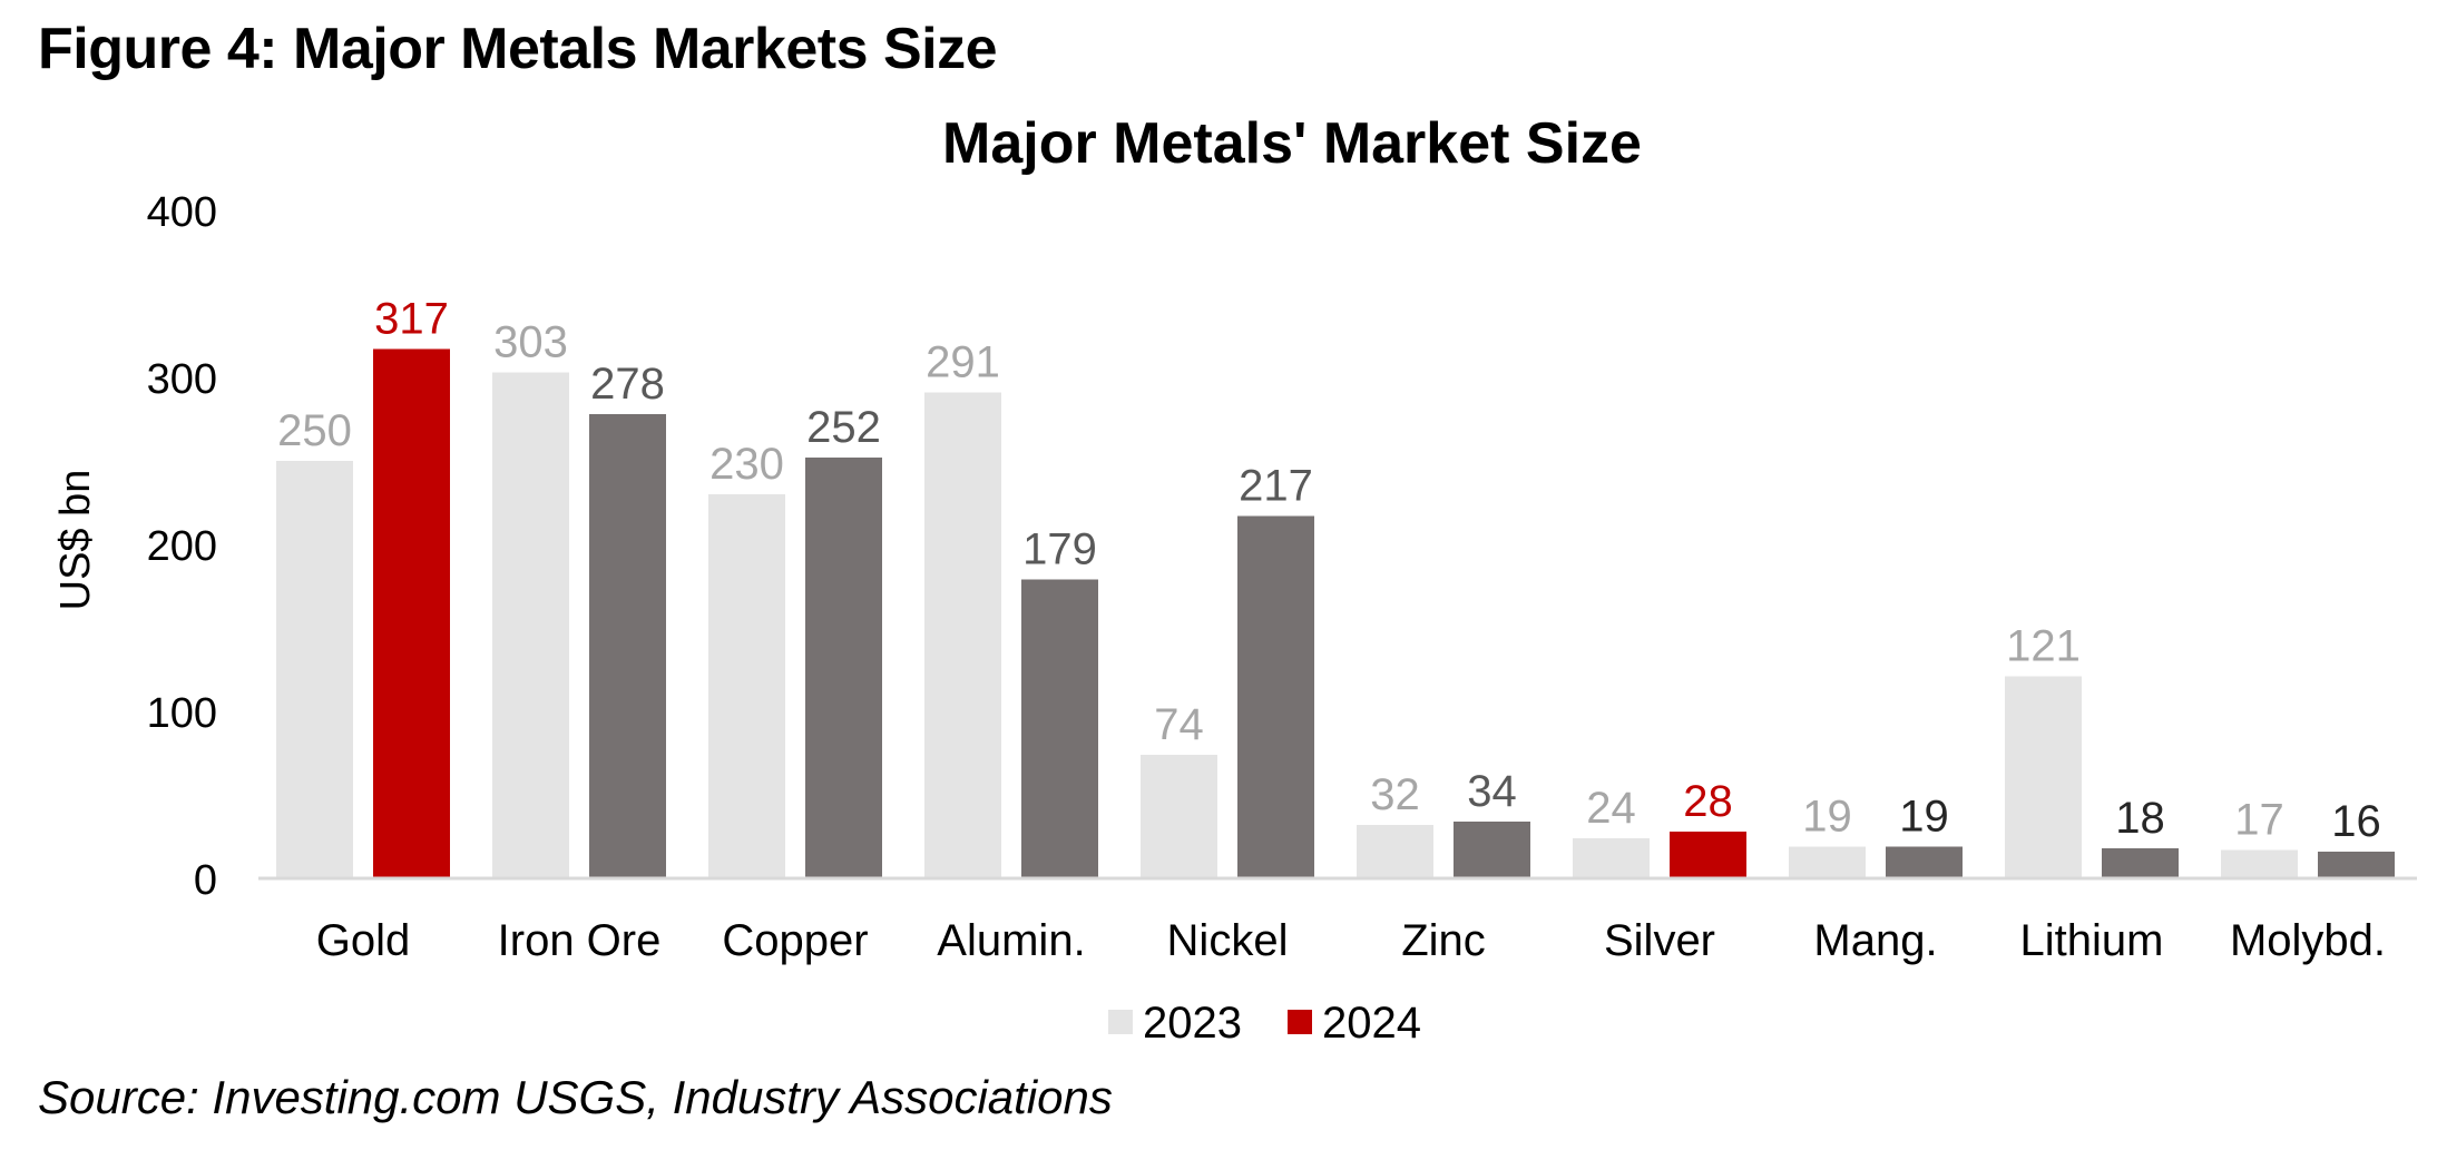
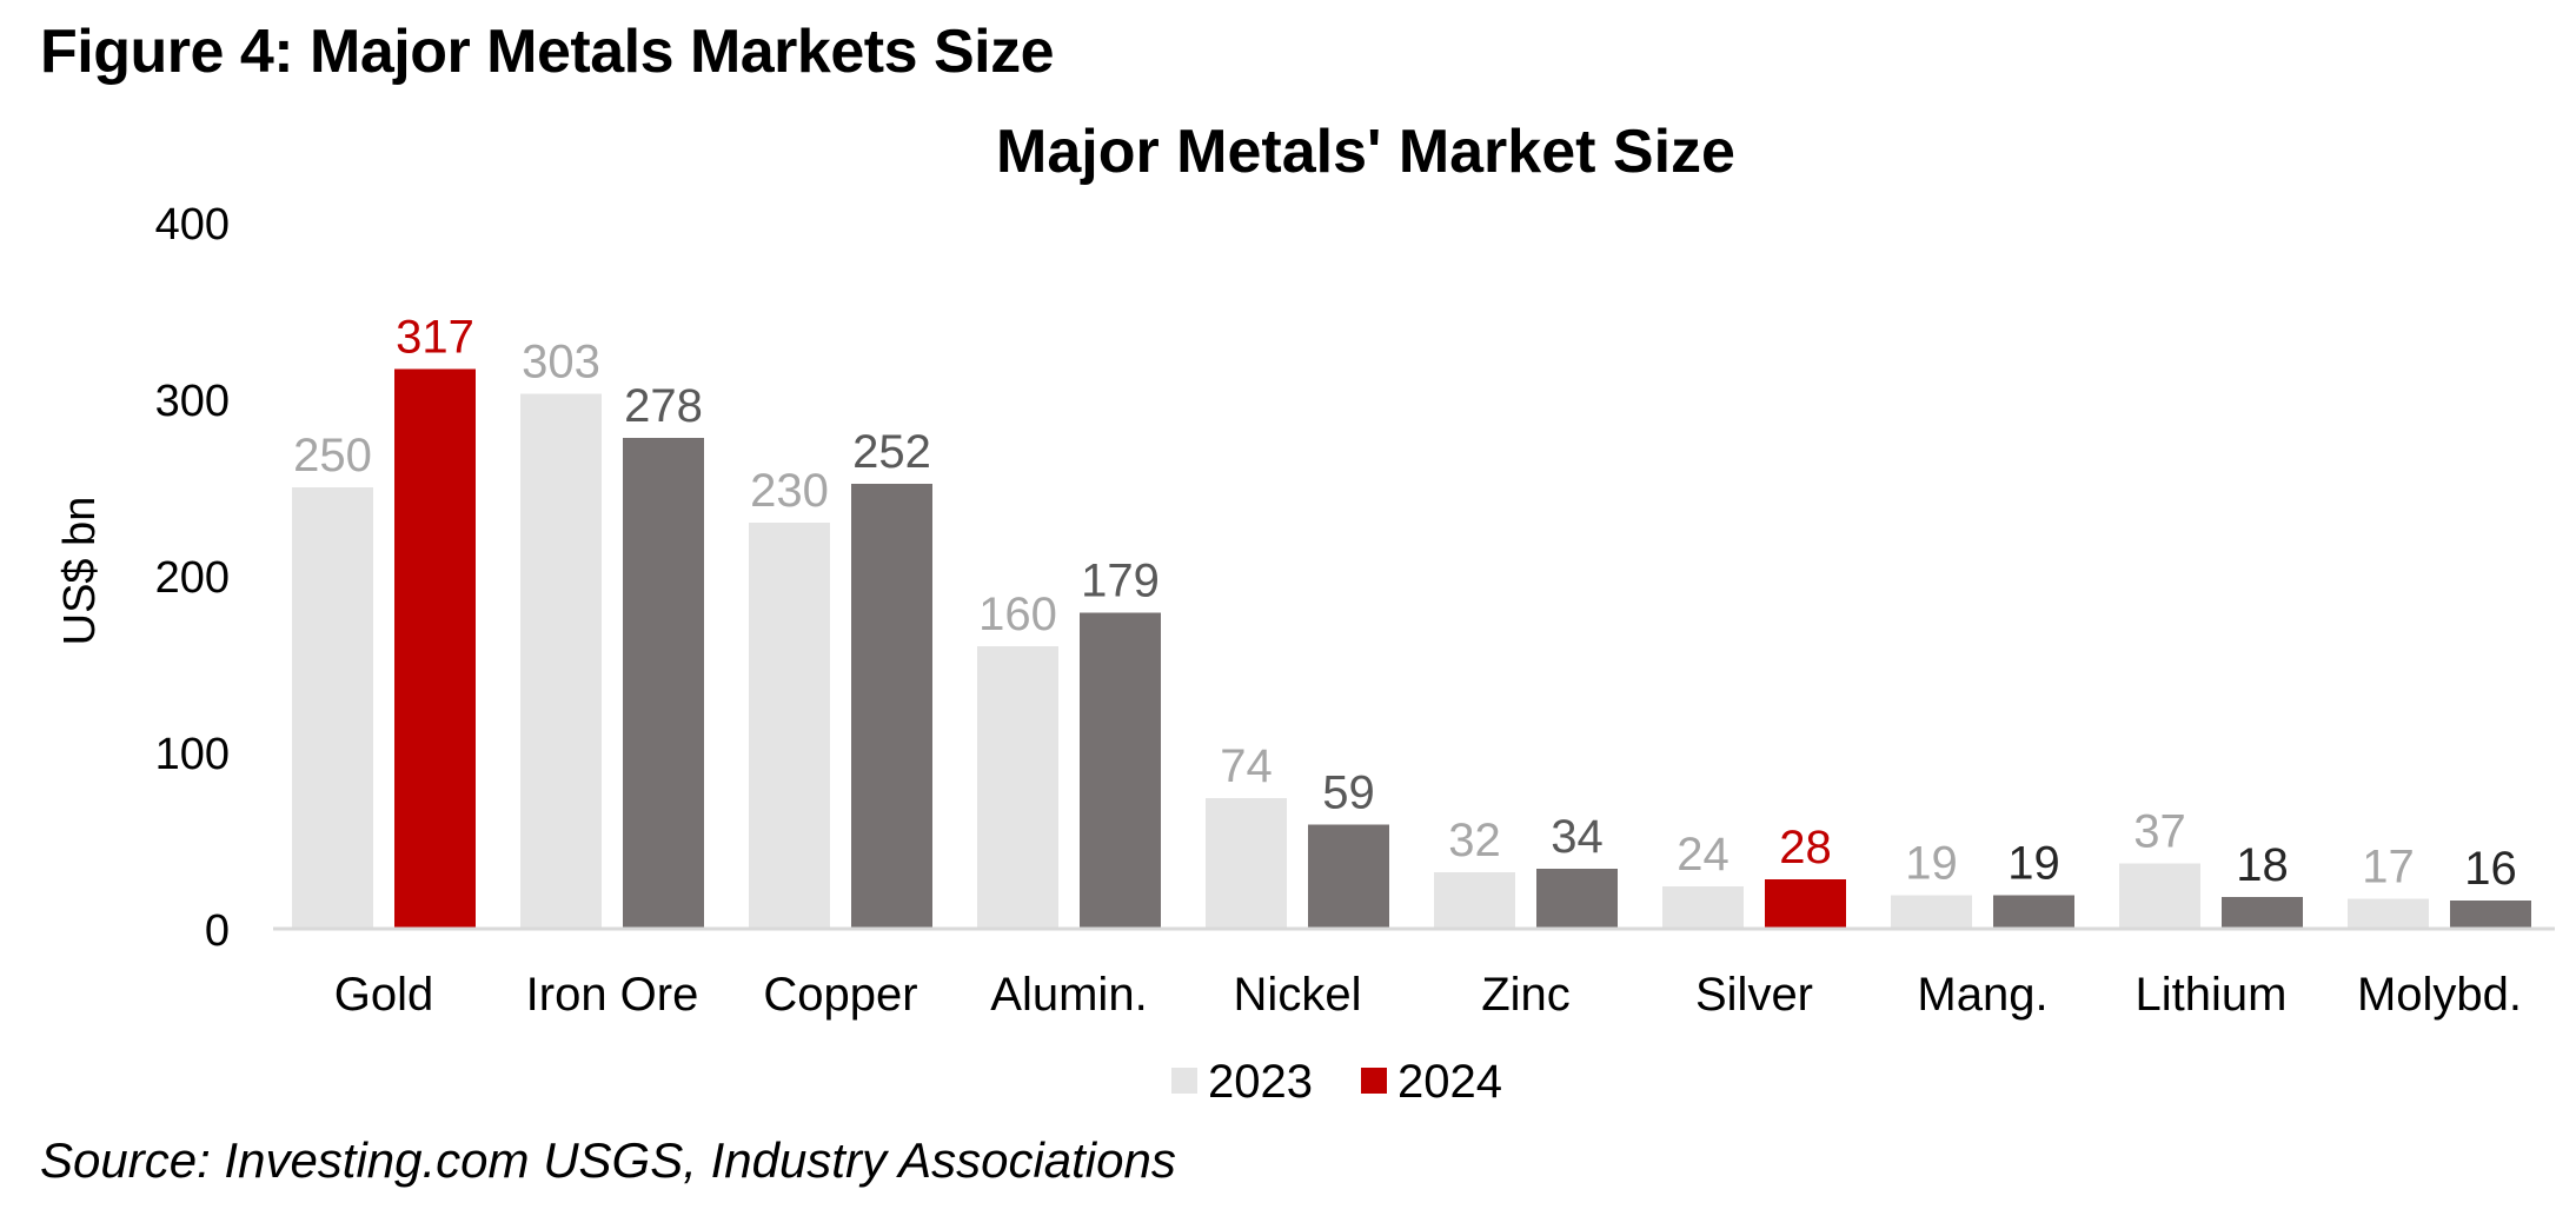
2023/Alumin.: 291 -> 160
2024/Nickel: 217 -> 59
2023/Lithium: 121 -> 37
